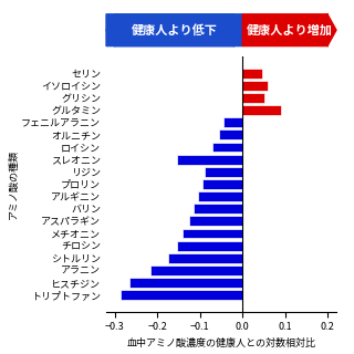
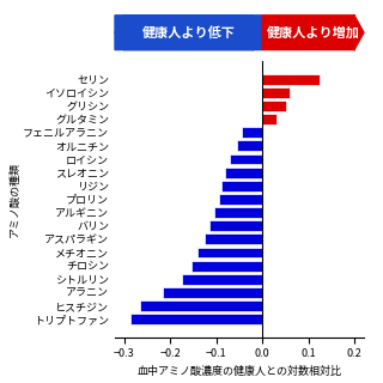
セリン: 0.045 -> 0.125
グルタミン: 0.090 -> 0.030
スレオニン: -0.155 -> -0.082
